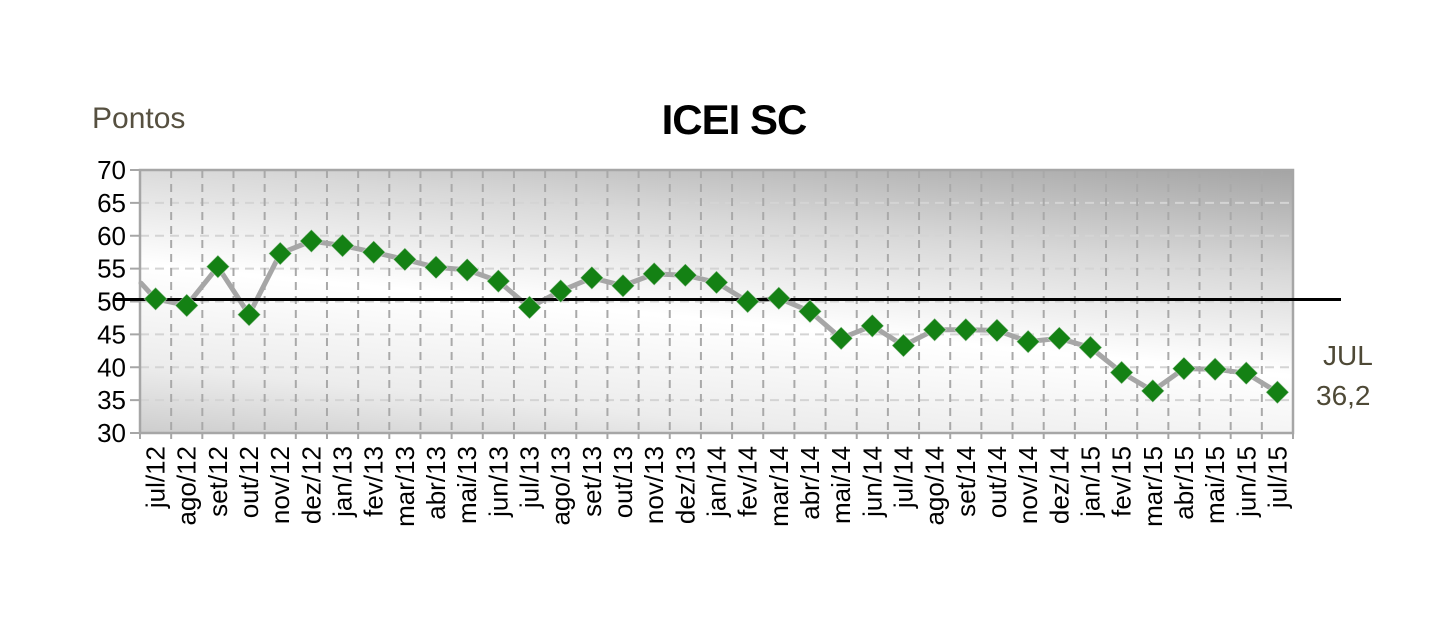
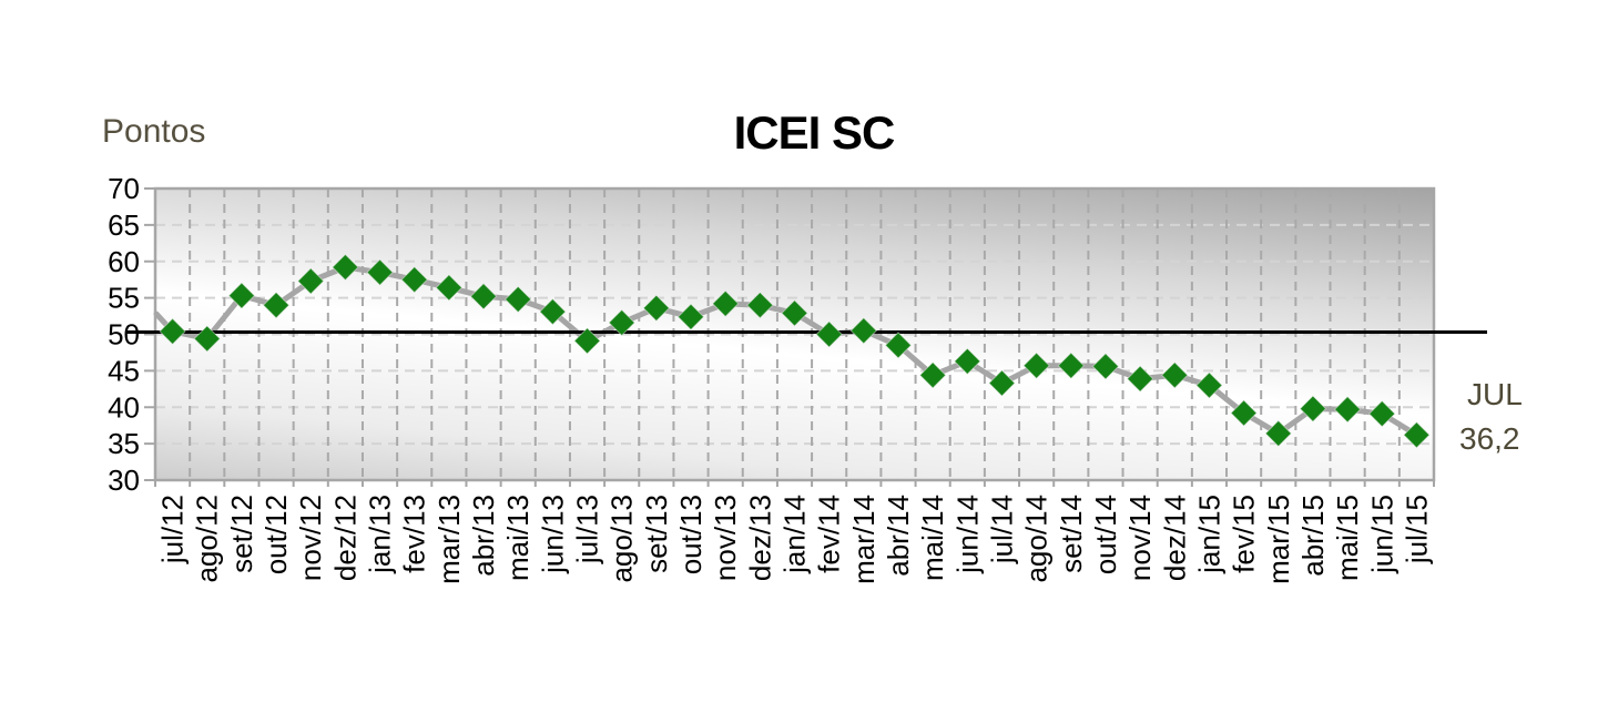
out/12: 48 -> 54
